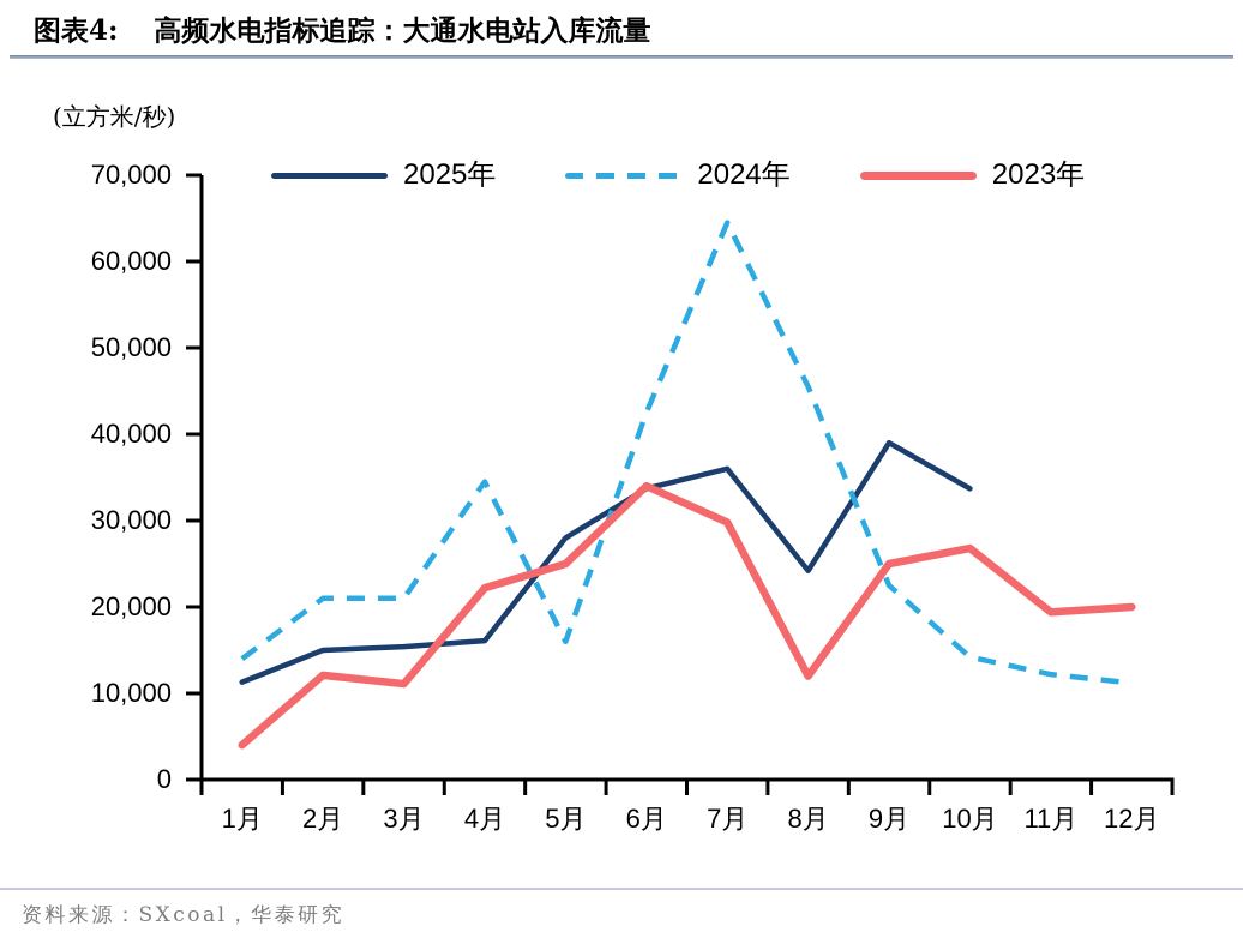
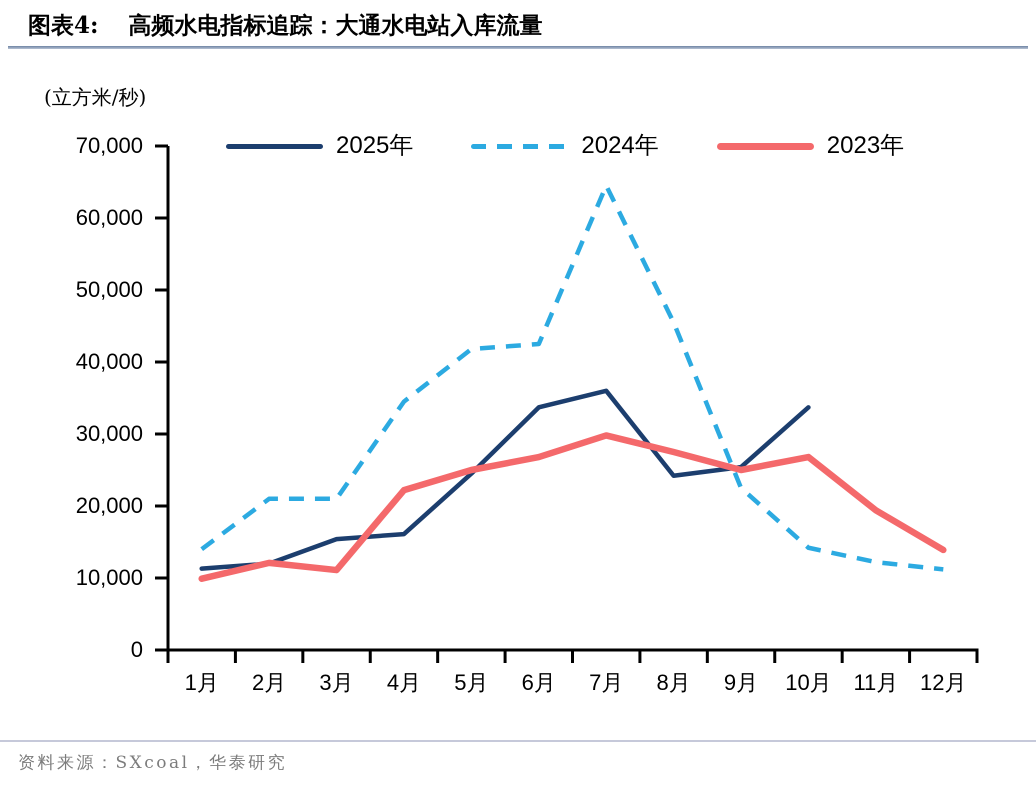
2023年/1月: 4000 -> 10000
2025年/2月: 15000 -> 12000
2025年/5月: 28000 -> 24000
2024年/5月: 16000 -> 42000
2023年/6月: 34000 -> 27000
2023年/8月: 12000 -> 28000
2025年/9月: 39000 -> 25000
2023年/12月: 20000 -> 14000
